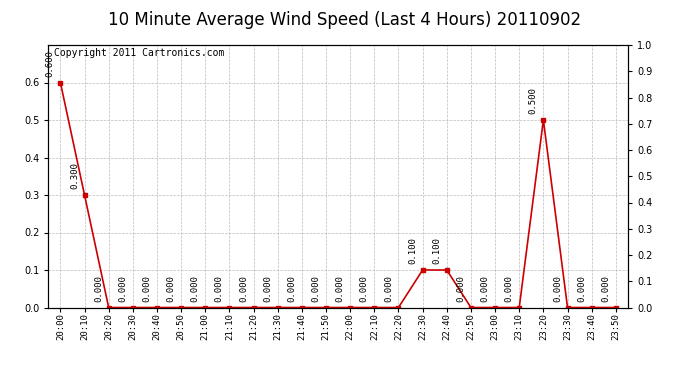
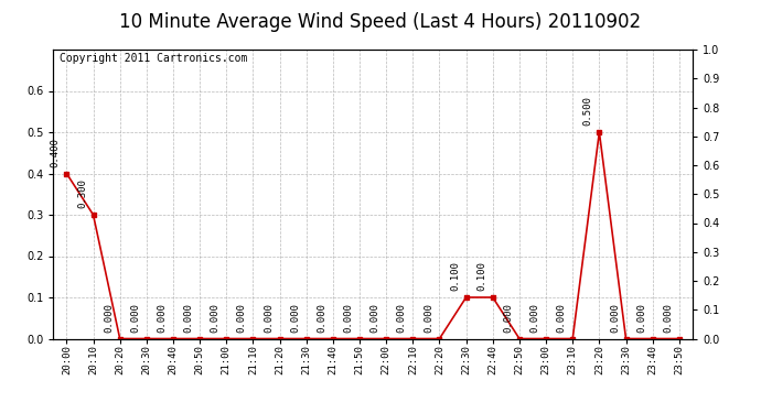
20:00: 0.600 -> 0.400
